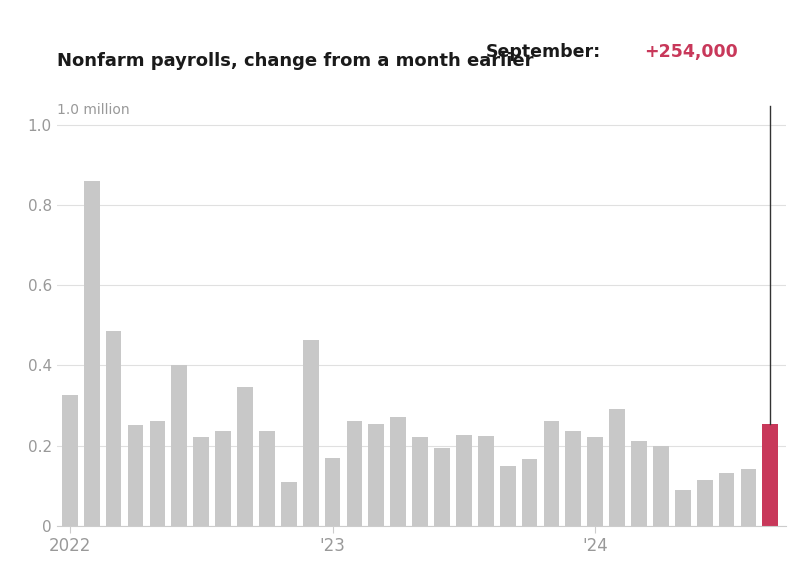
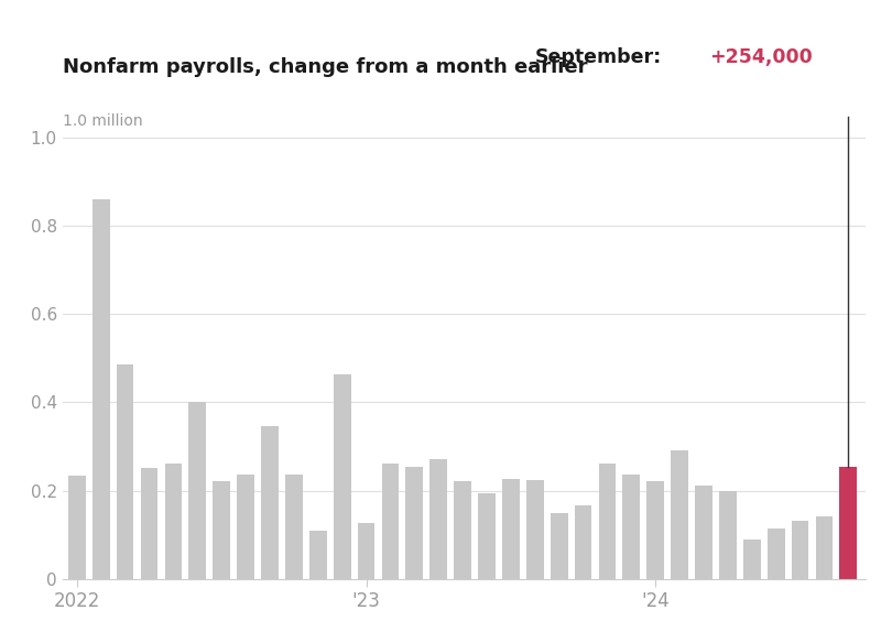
2022: 0.325 -> 0.233
'23: 0.170 -> 0.127
